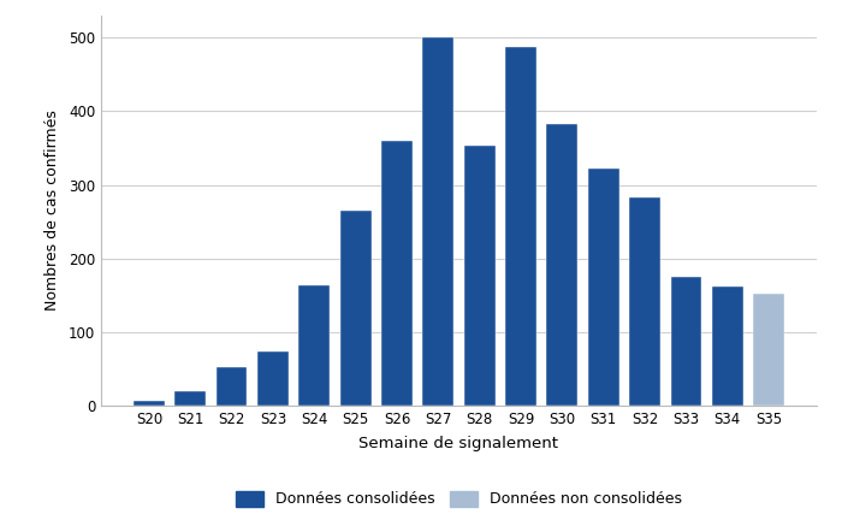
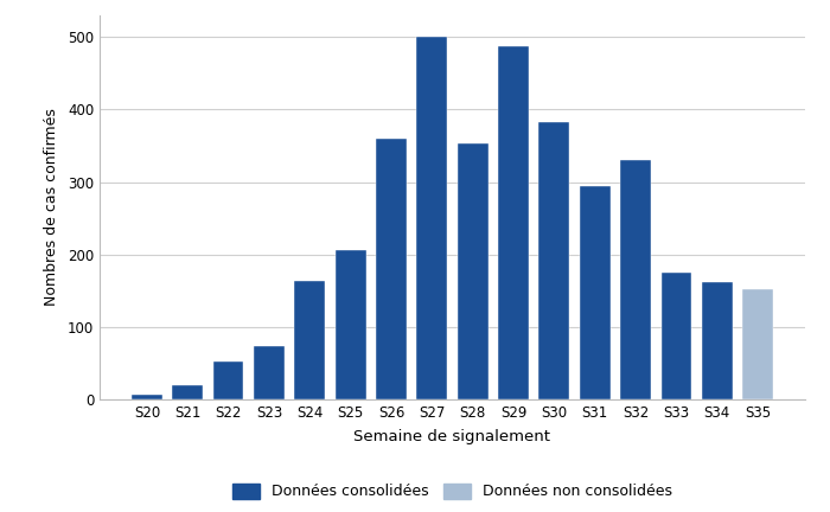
S25: 265 -> 206
S31: 322 -> 294
S32: 283 -> 330
